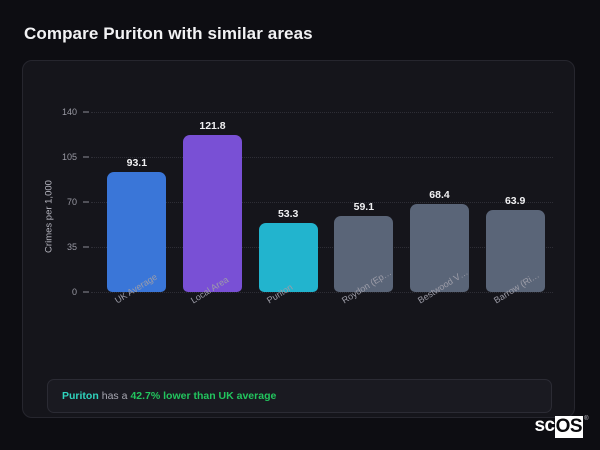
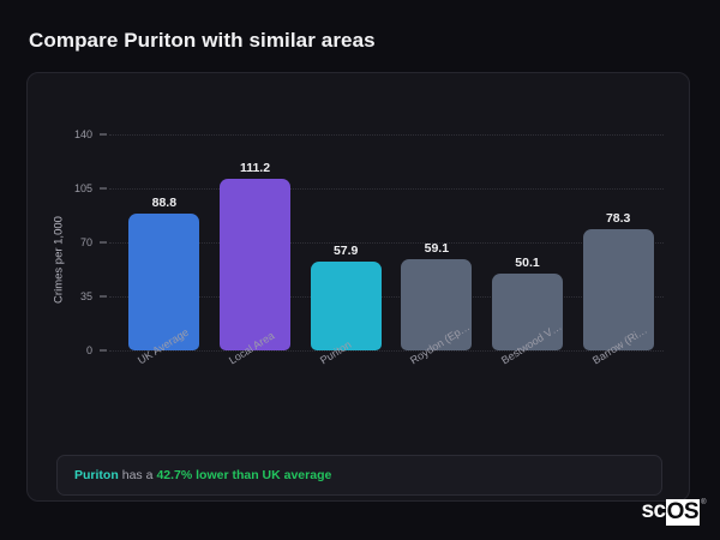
UK Average: 93.1 -> 88.8
Local Area: 121.8 -> 111.2
Puriton: 53.3 -> 57.9
Bestwood V…: 68.4 -> 50.1
Barrow (Ri…: 63.9 -> 78.3
